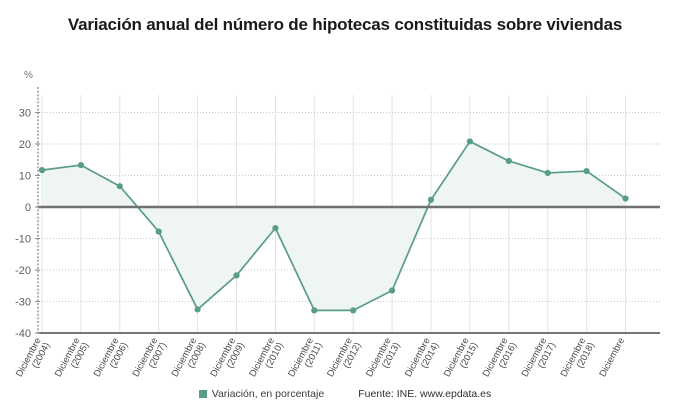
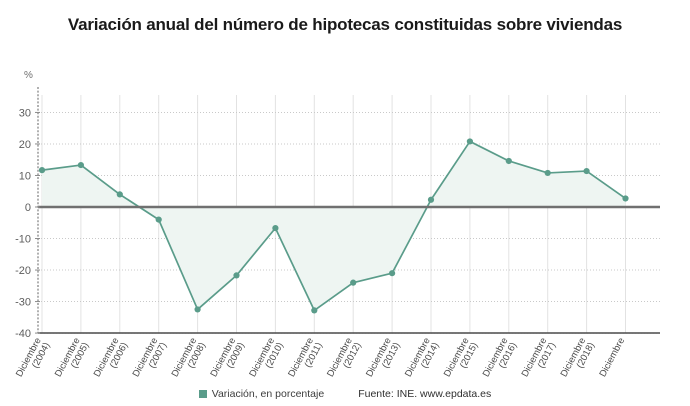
Diciembre (2006): 7 -> 4
Diciembre (2007): -8 -> -4
Diciembre (2012): -33 -> -24
Diciembre (2013): -26 -> -21
